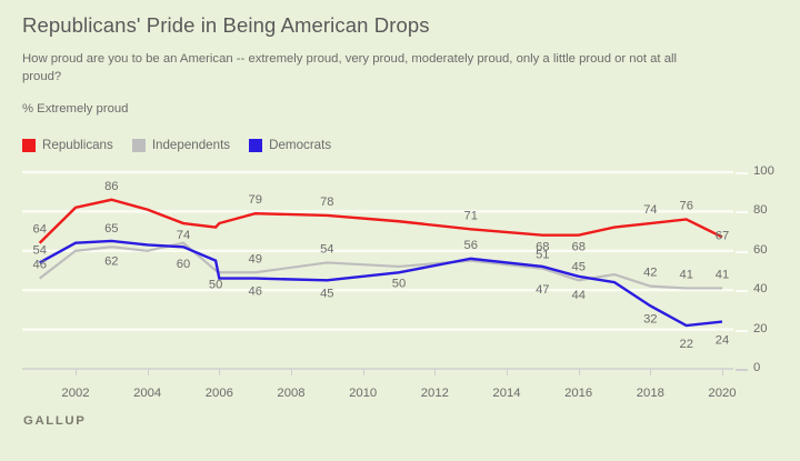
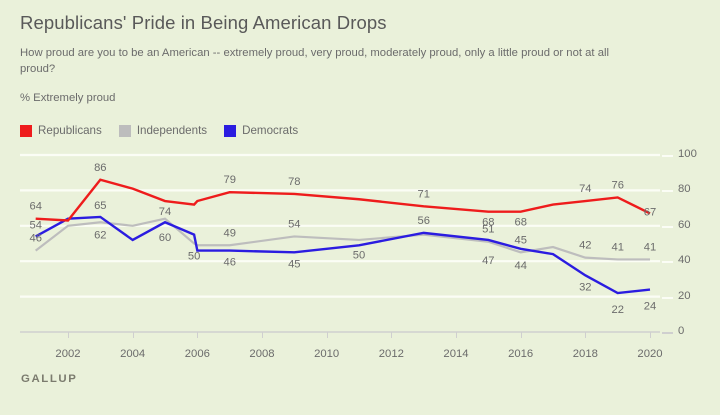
Republicans/2002: 82 -> 63
Democrats/2004: 63 -> 52
